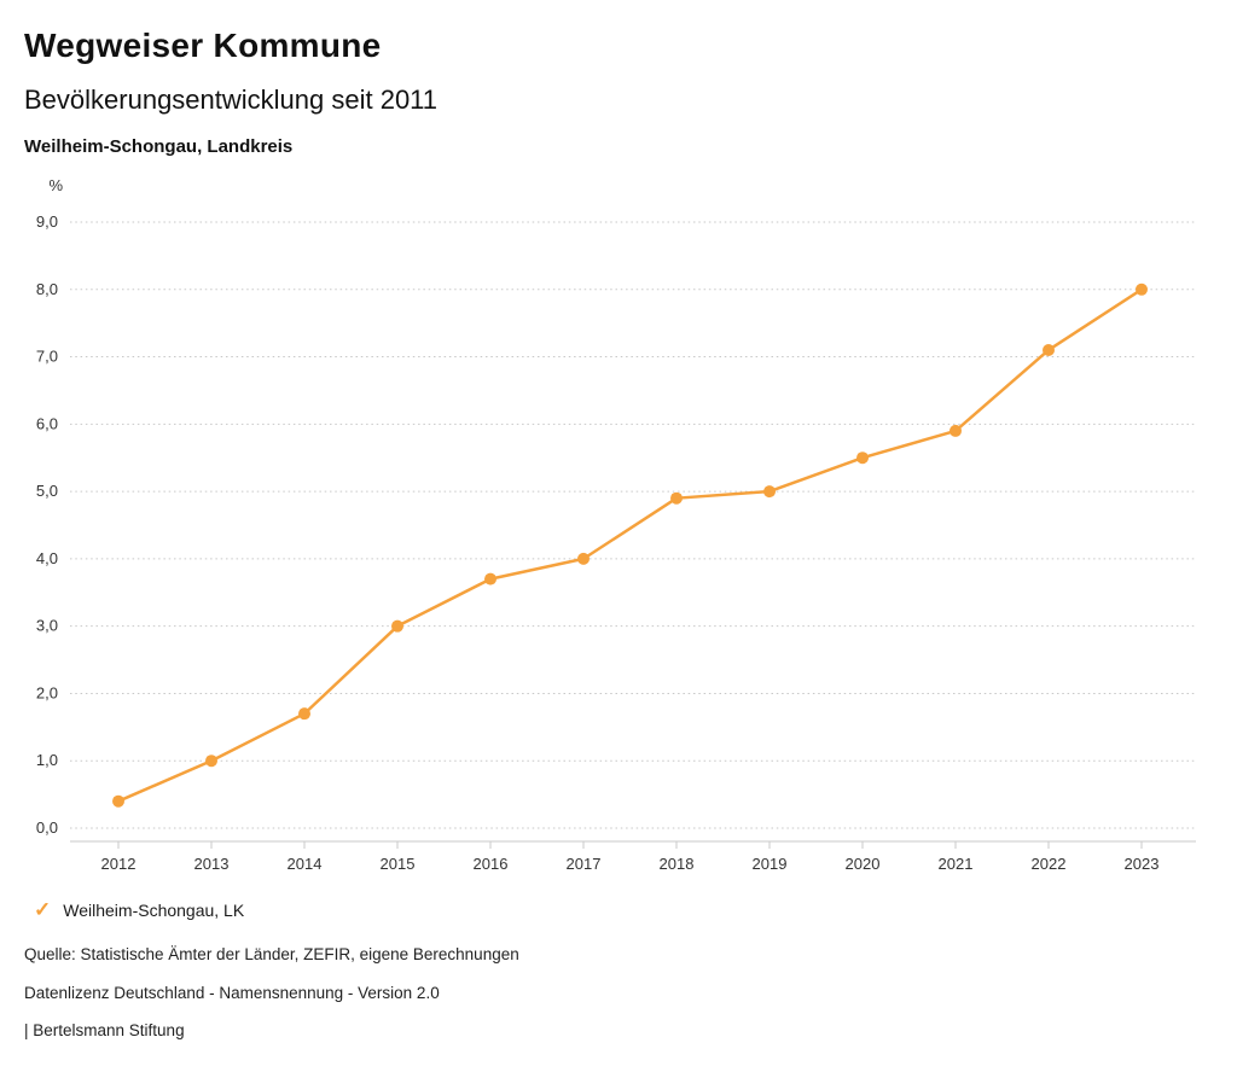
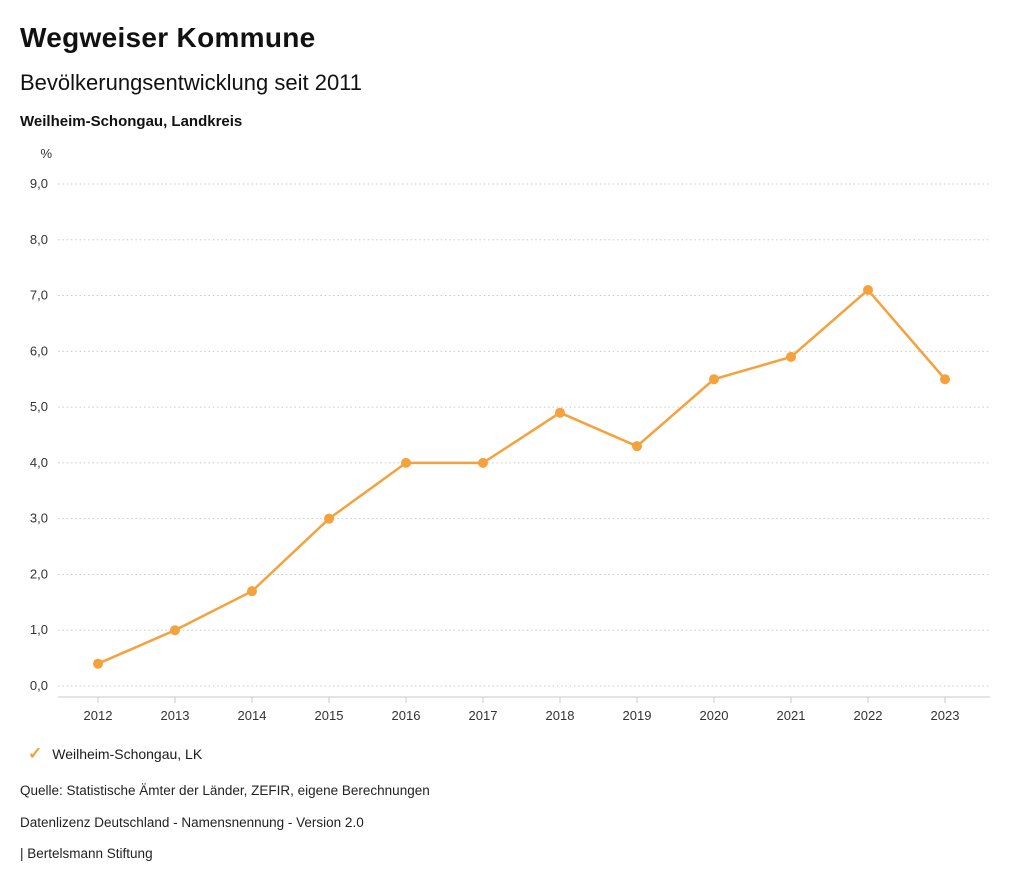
2016: 3,7 -> 4,0
2019: 5,0 -> 4,3
2023: 8,0 -> 5,5
